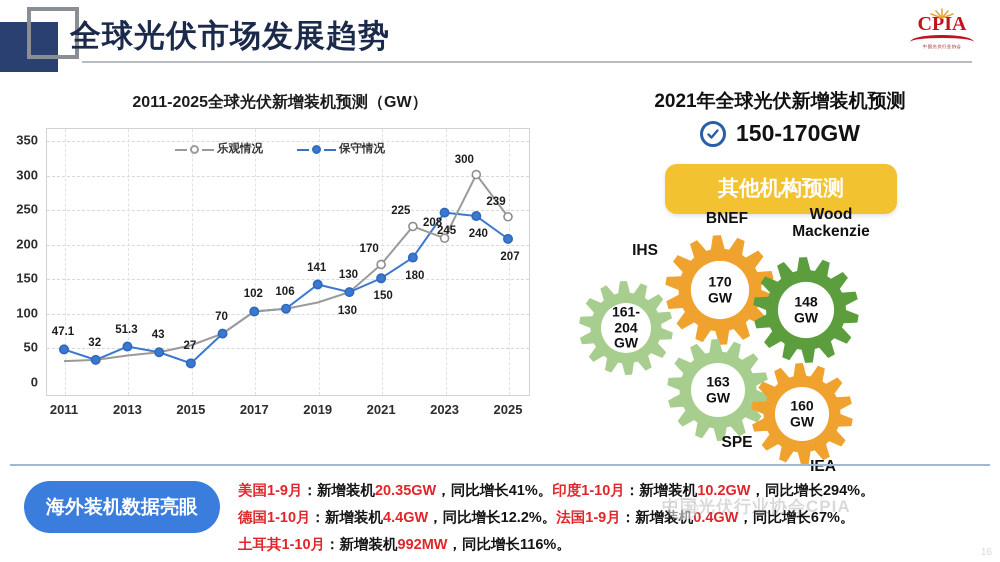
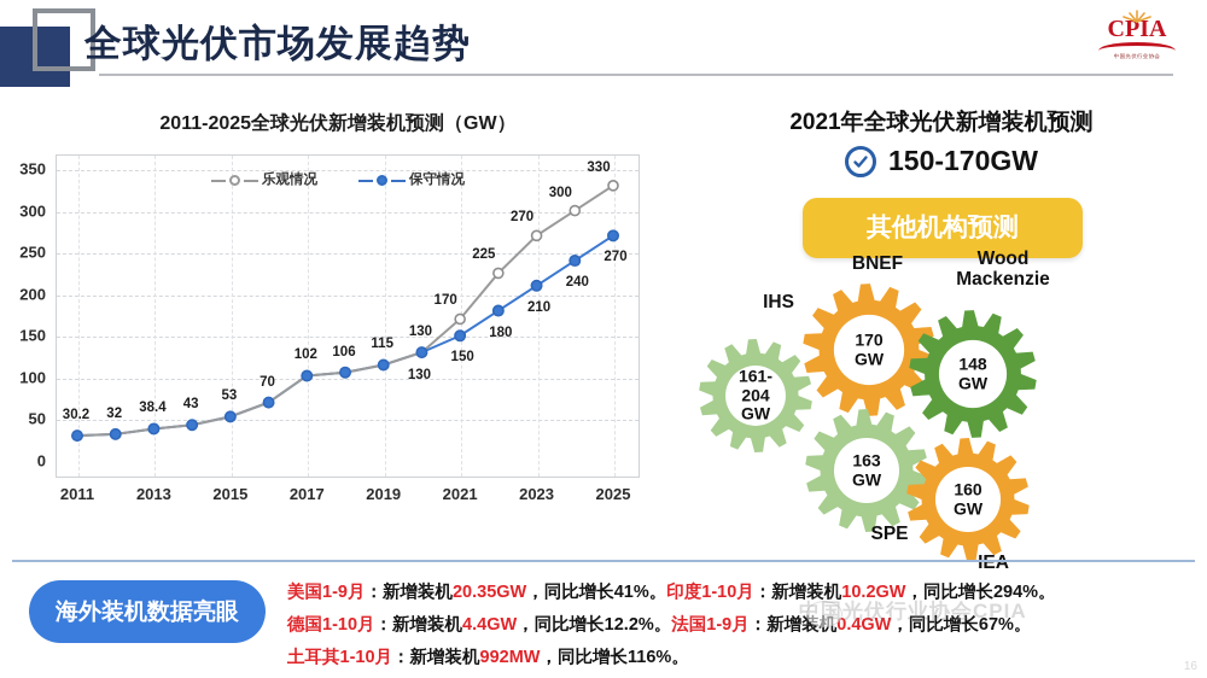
保守情况/2011: 47.1 -> 30.2
保守情况/2013: 51.3 -> 38.4
保守情况/2015: 27 -> 53
保守情况/2019: 141 -> 115
乐观情况/2023: 208 -> 270
保守情况/2023: 245 -> 210
乐观情况/2025: 239 -> 330
保守情况/2025: 207 -> 270
